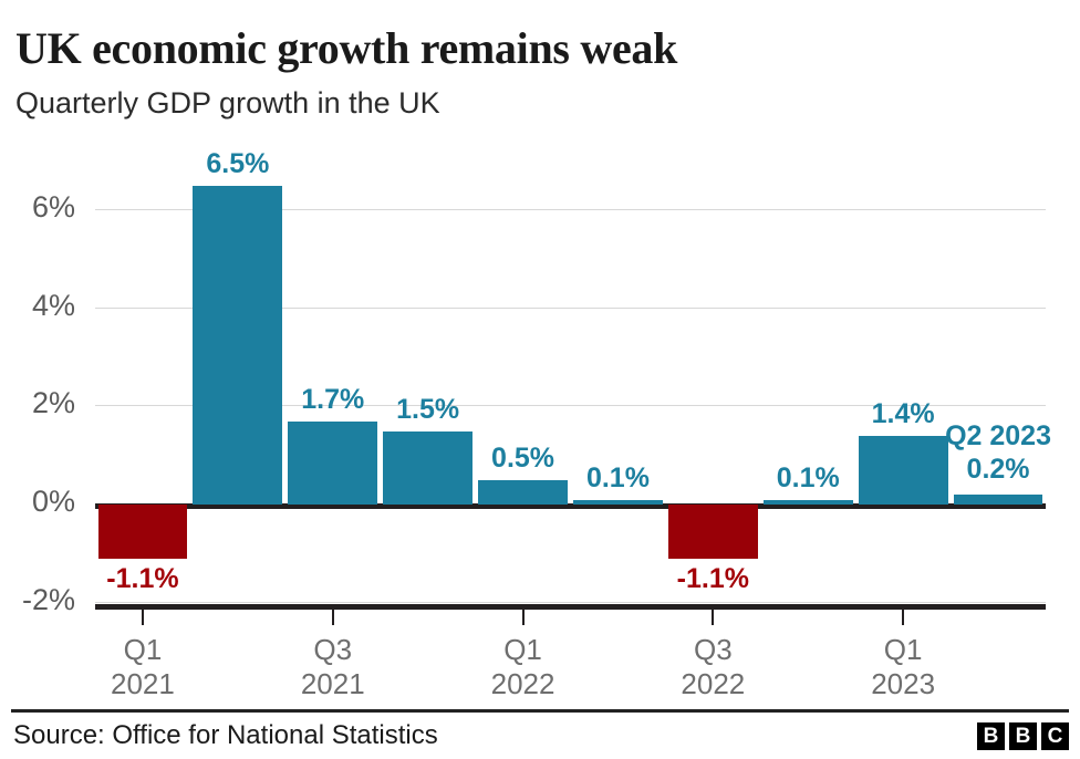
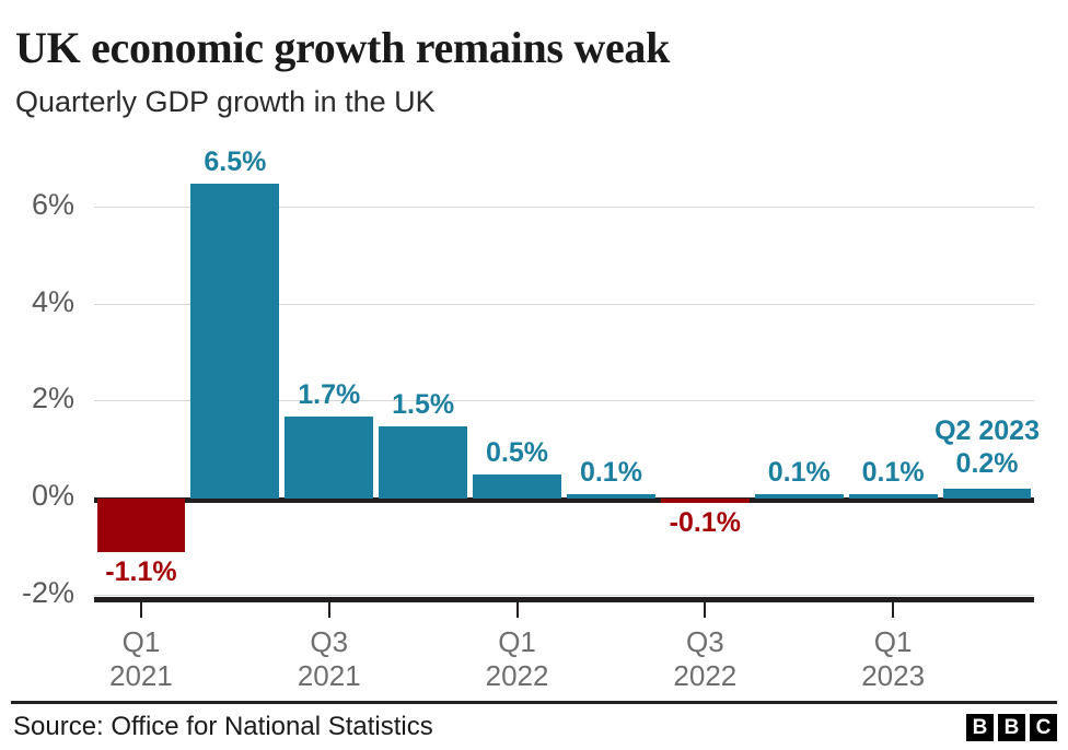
Q3 2022: -1.1% -> -0.1%
Q1 2023: 1.4% -> 0.1%
